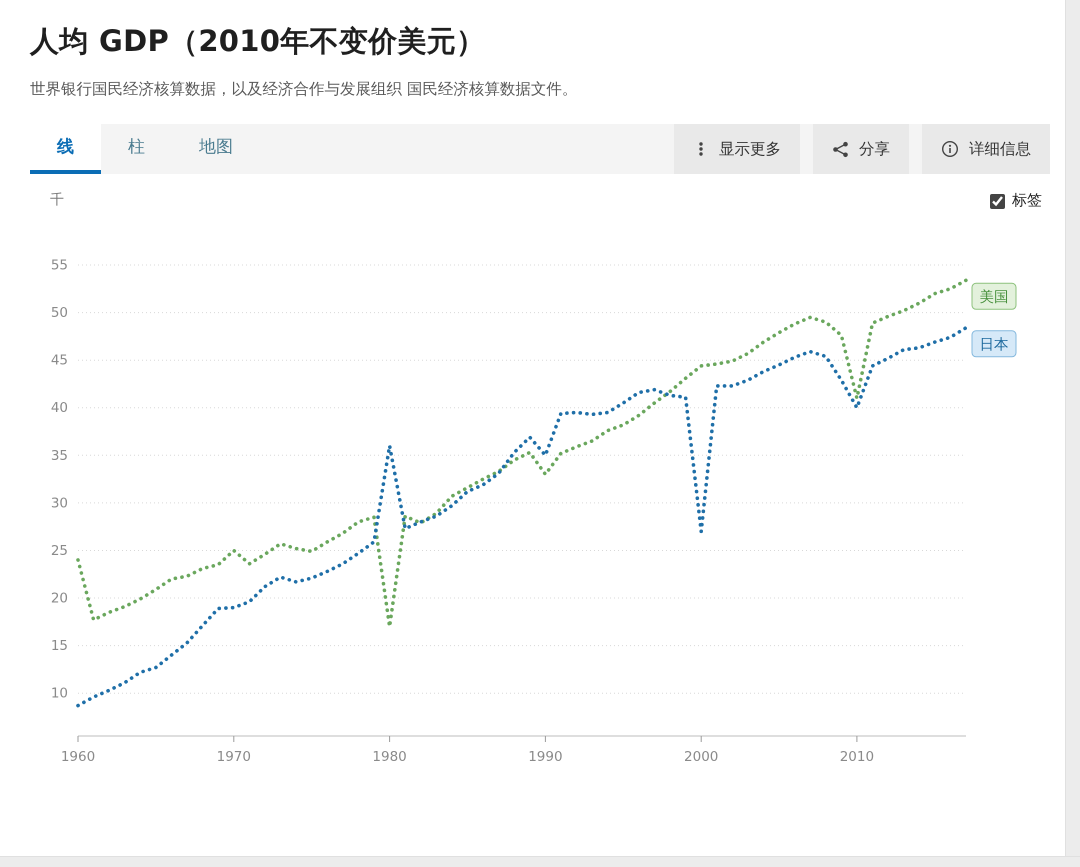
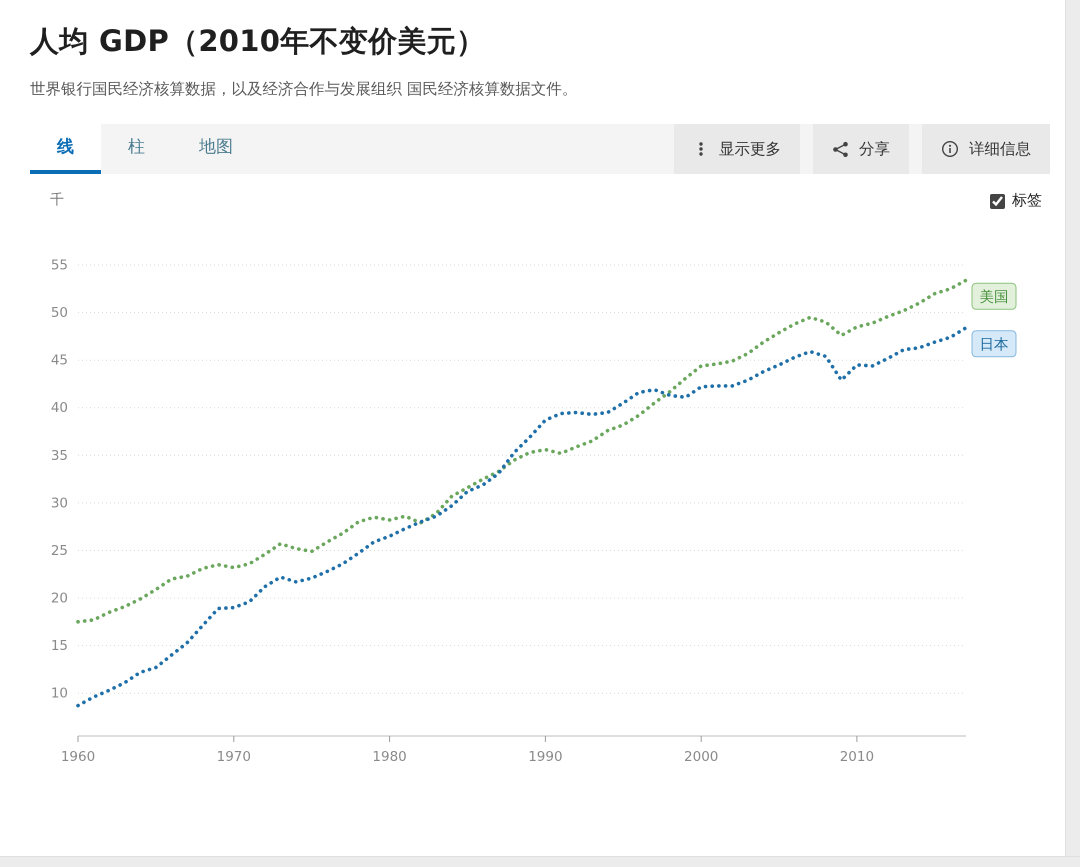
美国/1960: 24 -> 18
美国/1970: 25 -> 23
美国/1980: 17 -> 28
日本/1980: 36 -> 26
美国/1990: 33 -> 36
日本/1990: 35 -> 39
日本/2000: 27 -> 42
美国/2010: 41 -> 48
日本/2010: 40 -> 44
